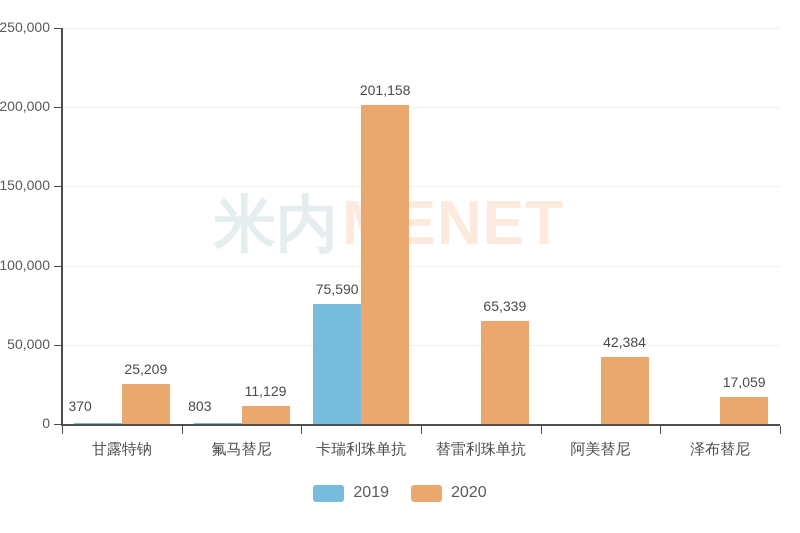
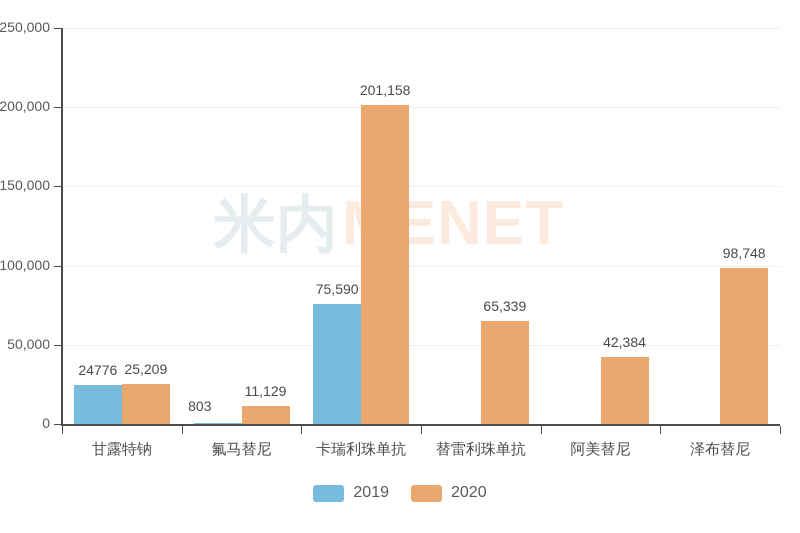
2019/甘露特钠: 370 -> 24776
2020/泽布替尼: 17,059 -> 98,748
